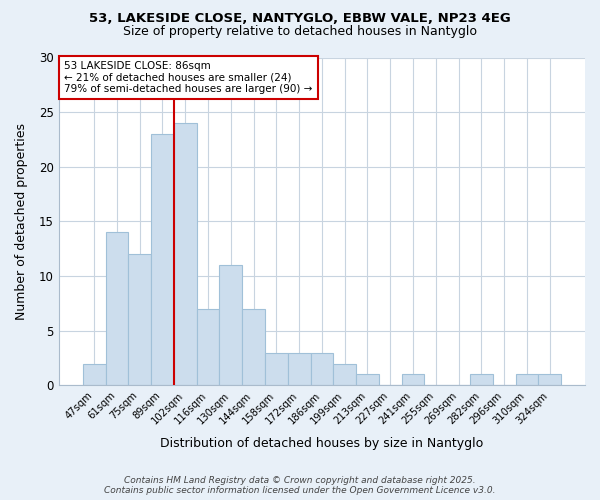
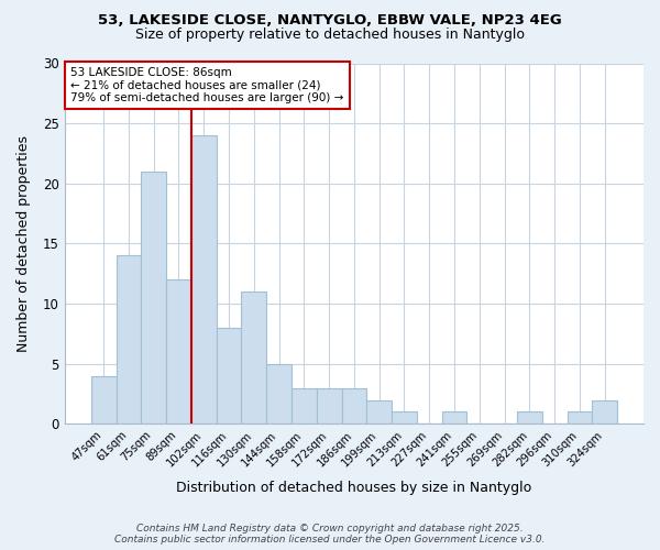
47sqm: 2 -> 4
75sqm: 12 -> 21
89sqm: 23 -> 12
116sqm: 7 -> 8
144sqm: 7 -> 5
324sqm: 1 -> 2
